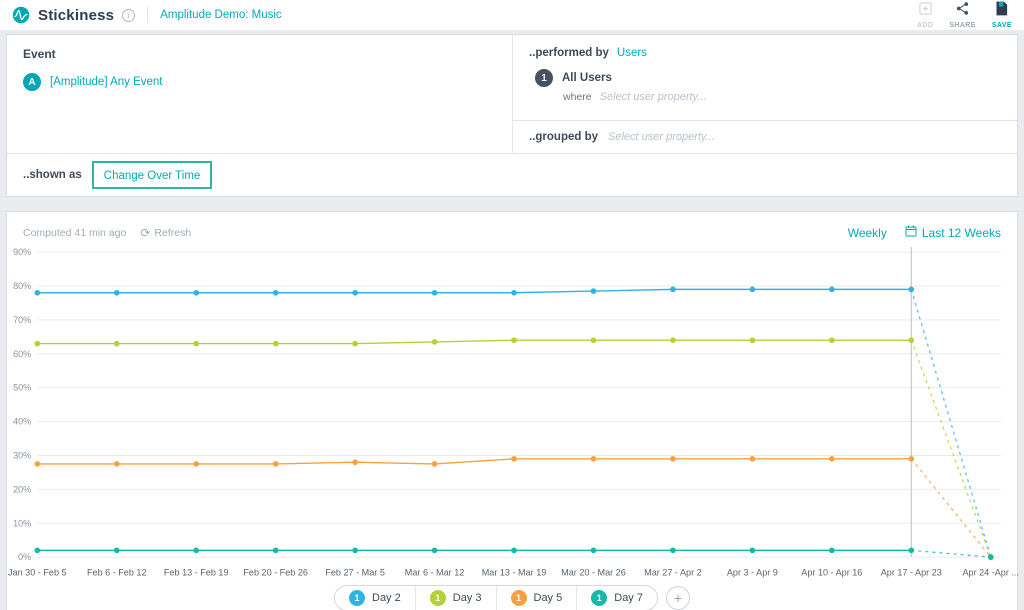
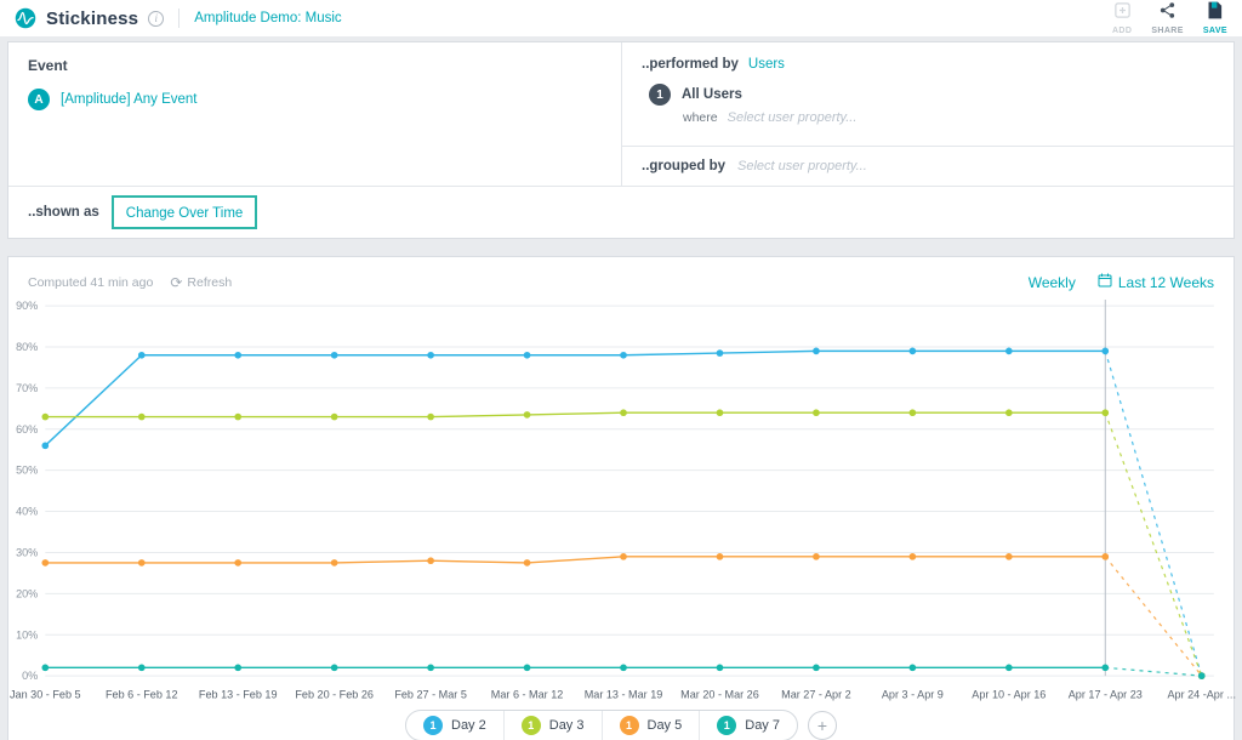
Day 2/Jan 30 - Feb 5: 78% -> 56%
